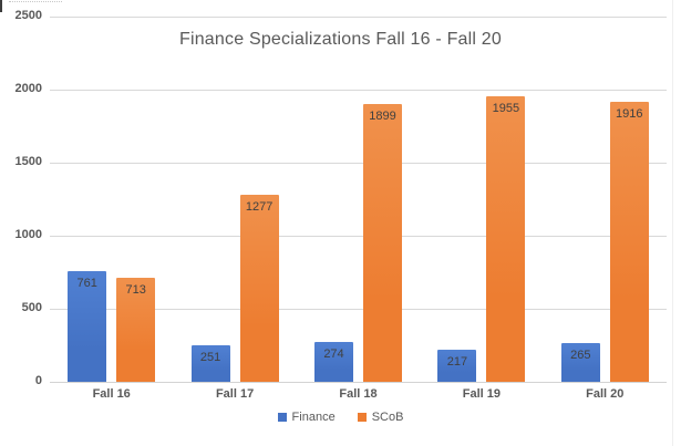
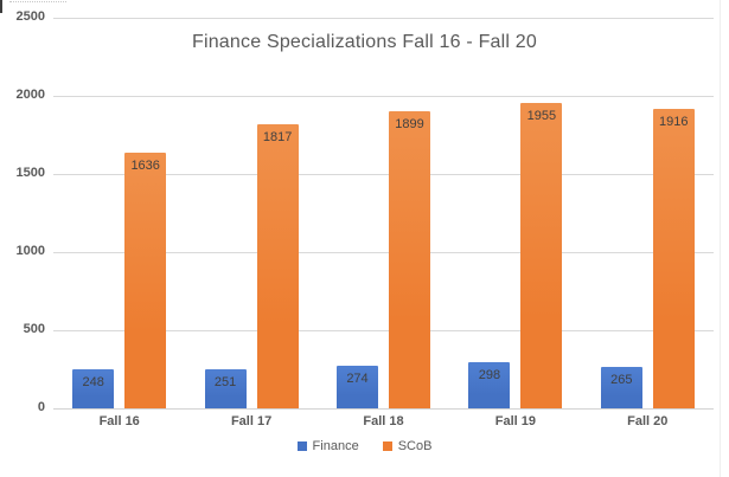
Finance/Fall 16: 761 -> 248
SCoB/Fall 16: 713 -> 1636
SCoB/Fall 17: 1277 -> 1817
Finance/Fall 19: 217 -> 298
